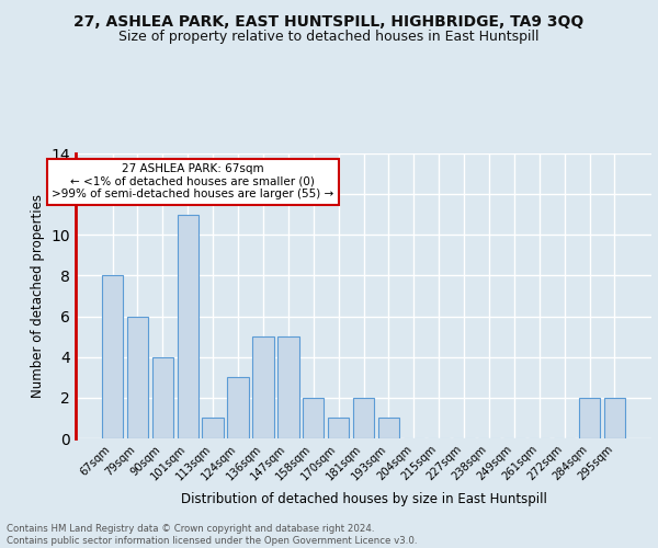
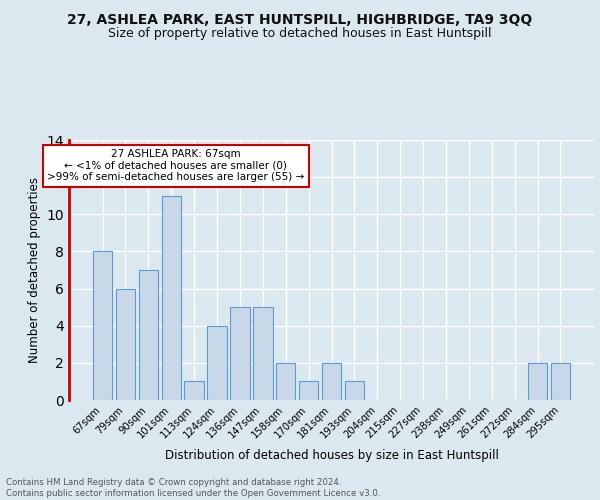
90sqm: 4 -> 7
124sqm: 3 -> 4
